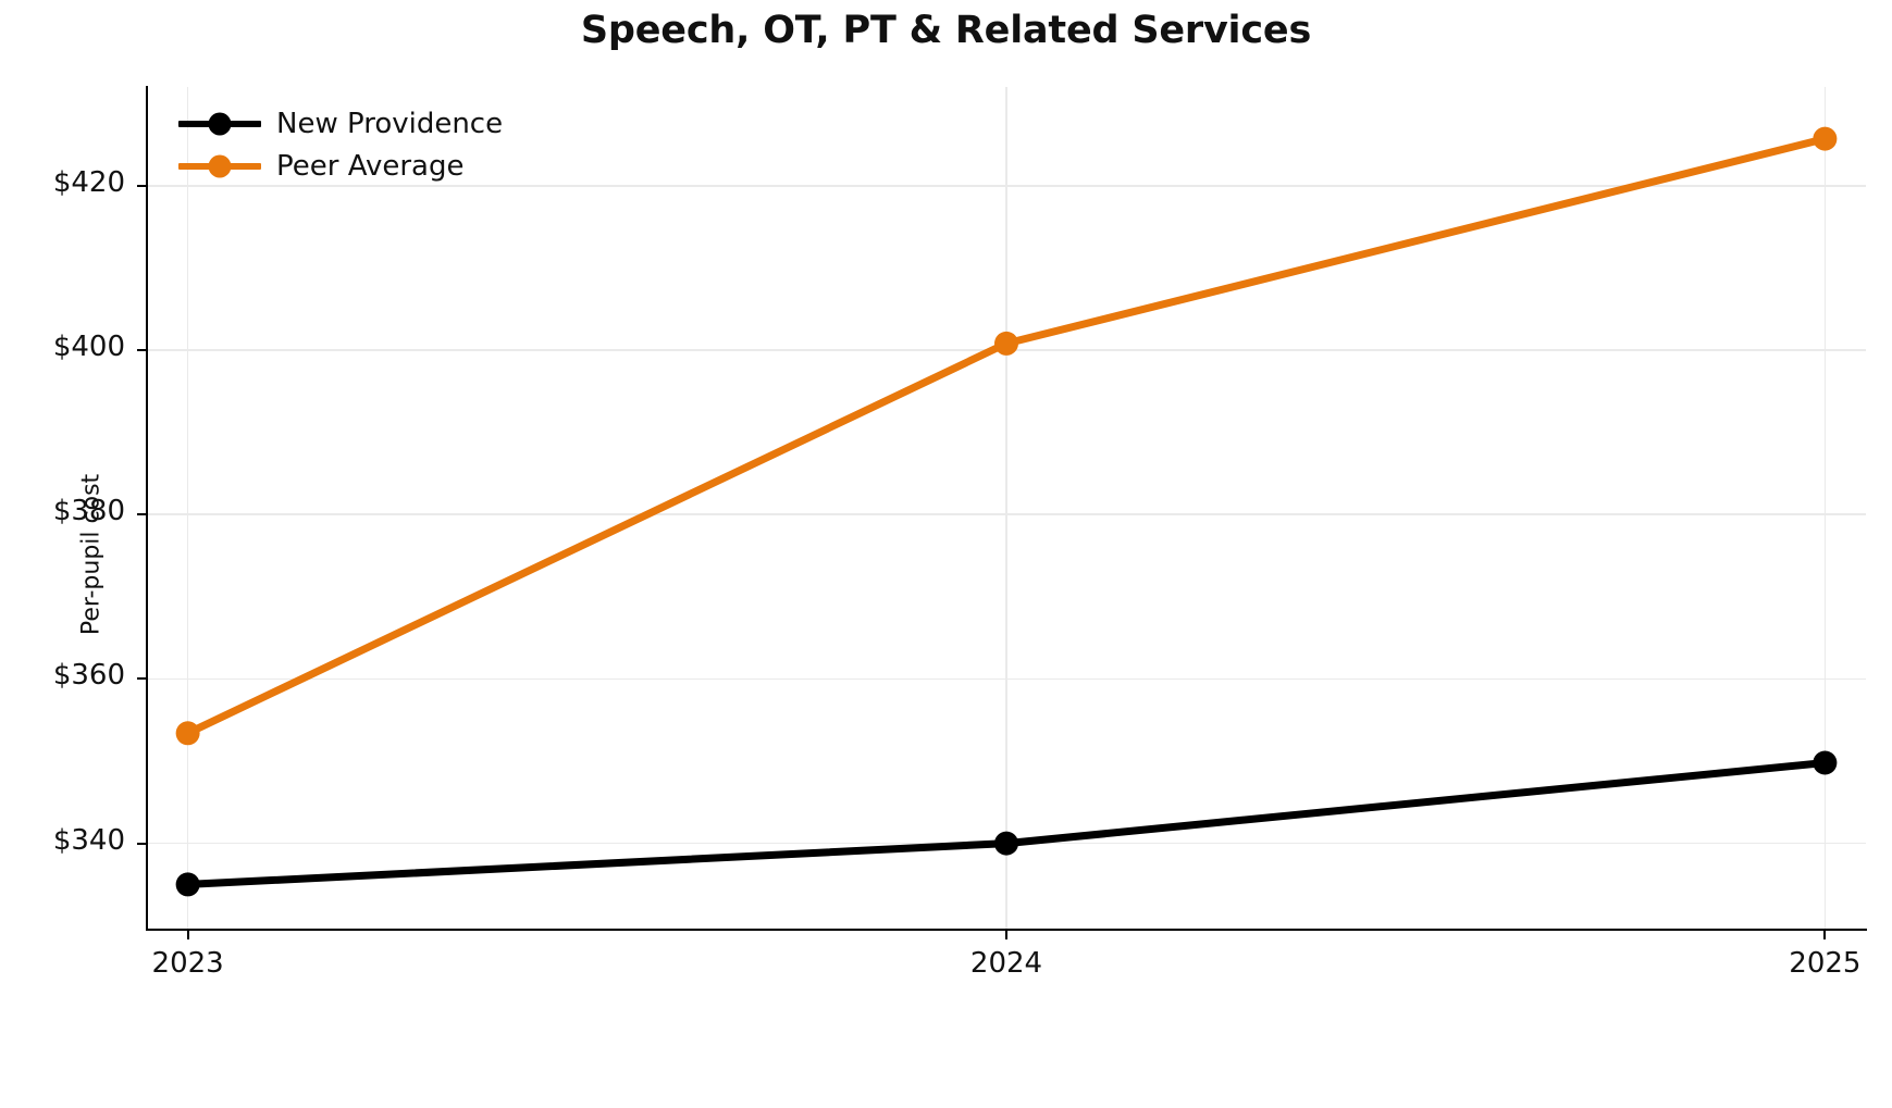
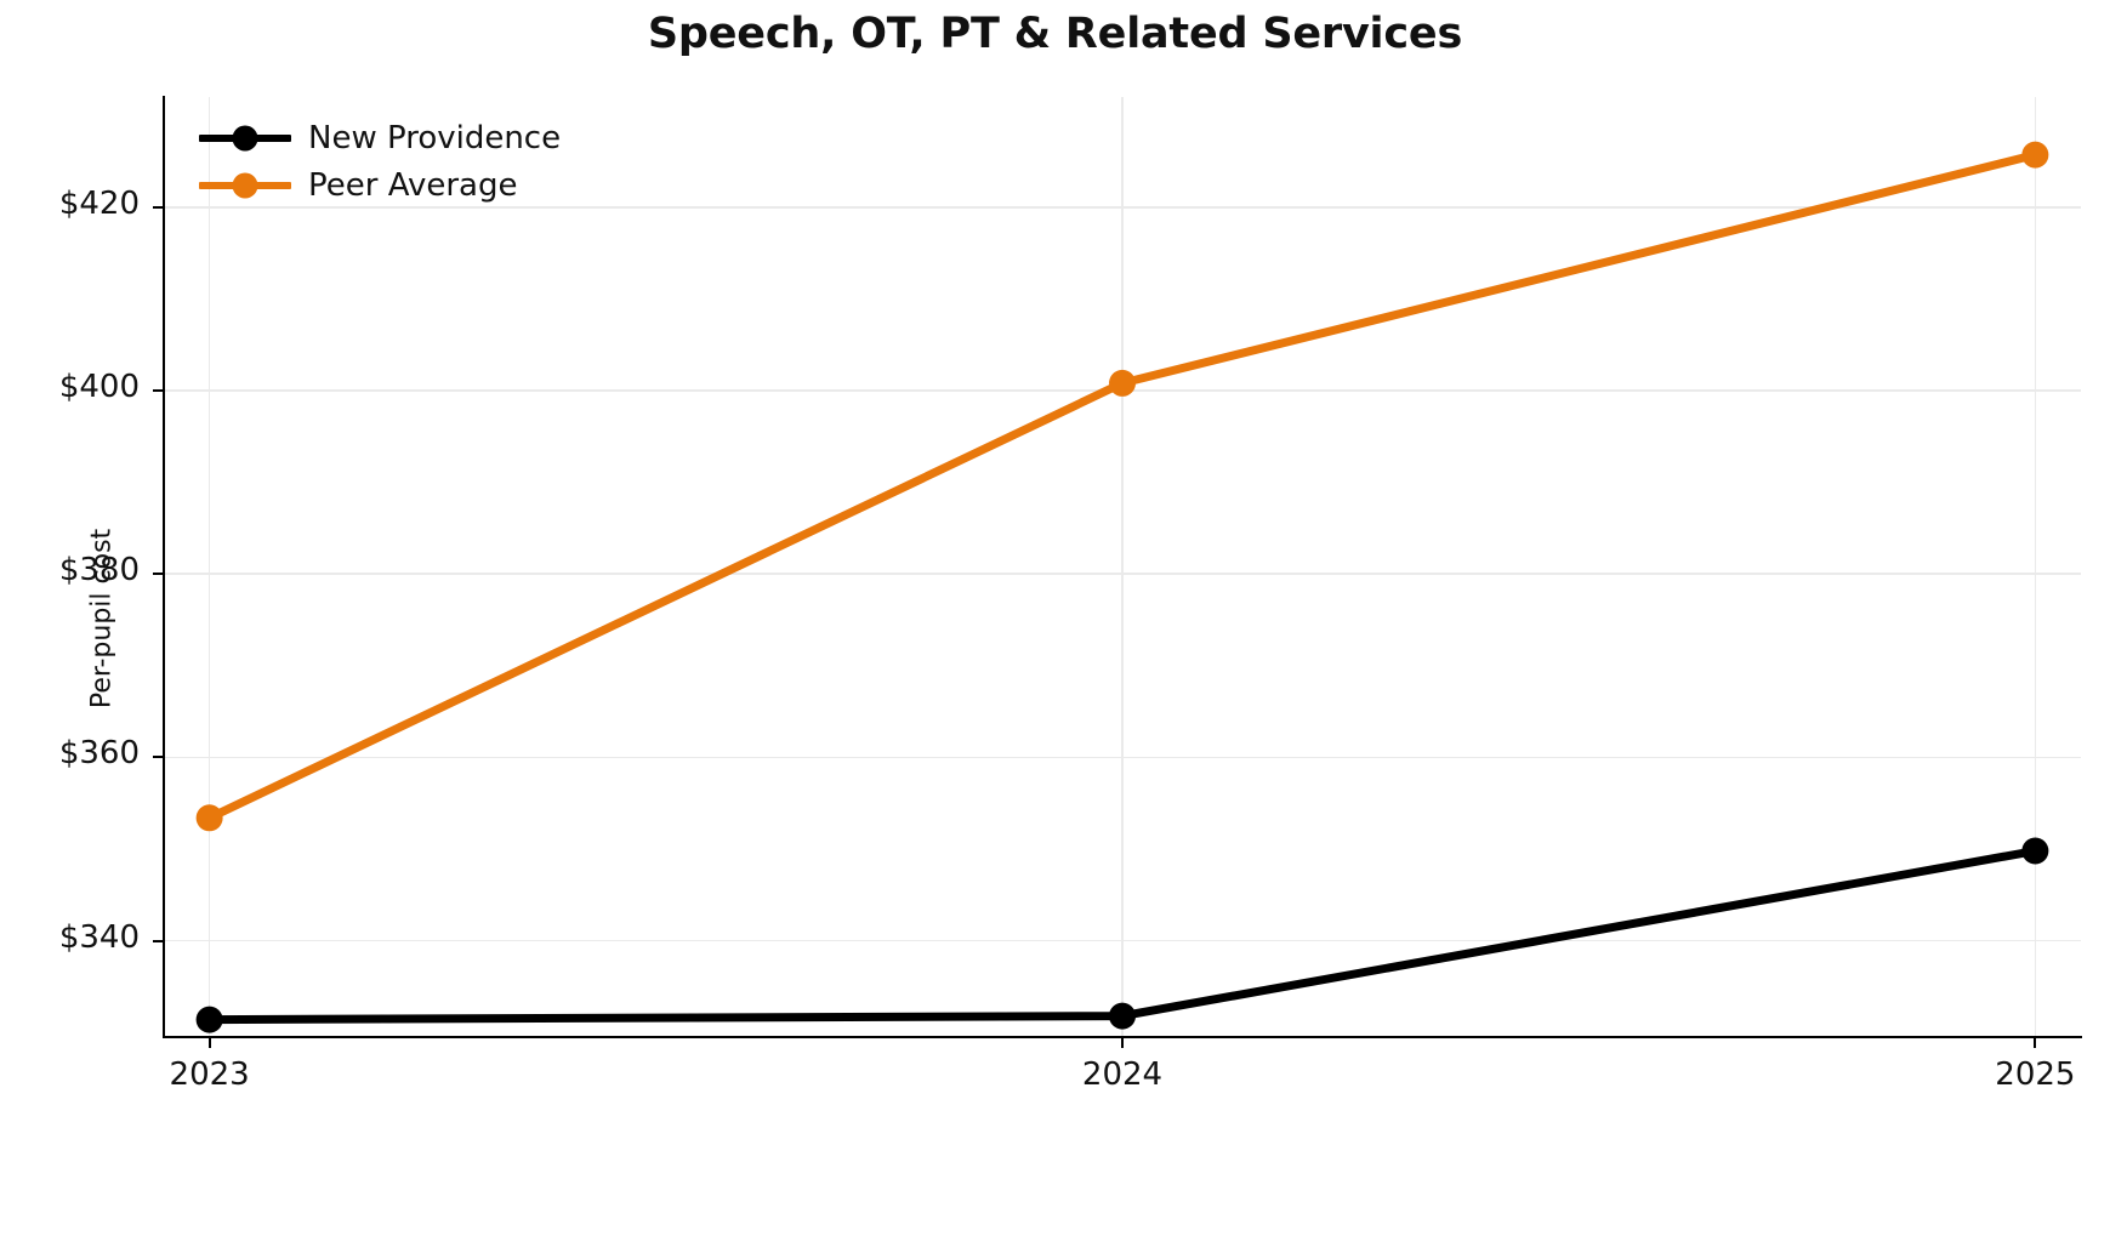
New Providence/2023: $335 -> $331
New Providence/2024: $340 -> $332
